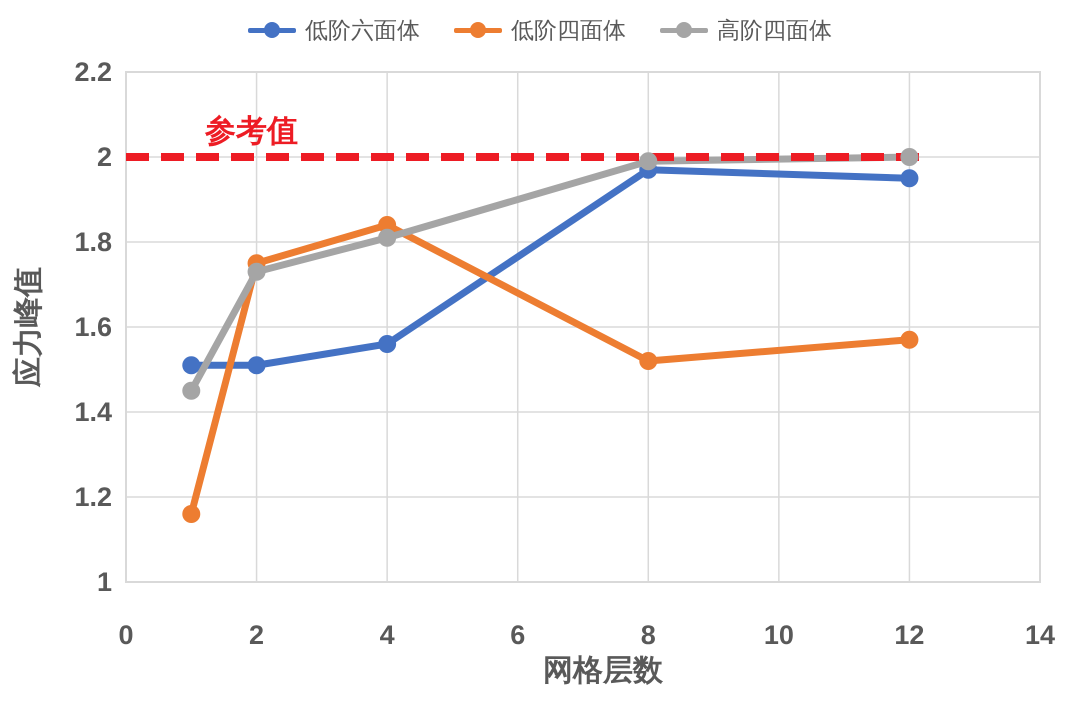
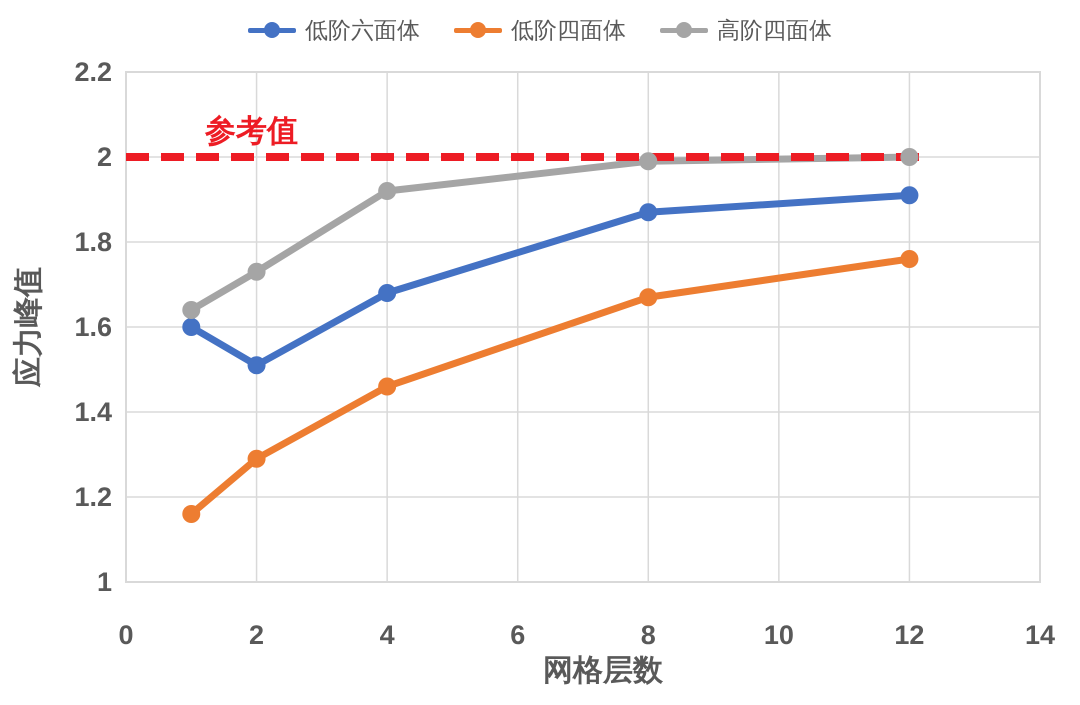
低阶六面体/1: 1.51 -> 1.60
高阶四面体/1: 1.45 -> 1.64
低阶四面体/2: 1.75 -> 1.29
低阶六面体/4: 1.56 -> 1.68
低阶四面体/4: 1.84 -> 1.46
高阶四面体/4: 1.81 -> 1.92
低阶六面体/8: 1.97 -> 1.87
低阶四面体/8: 1.52 -> 1.67
低阶六面体/12: 1.95 -> 1.91
低阶四面体/12: 1.57 -> 1.76
